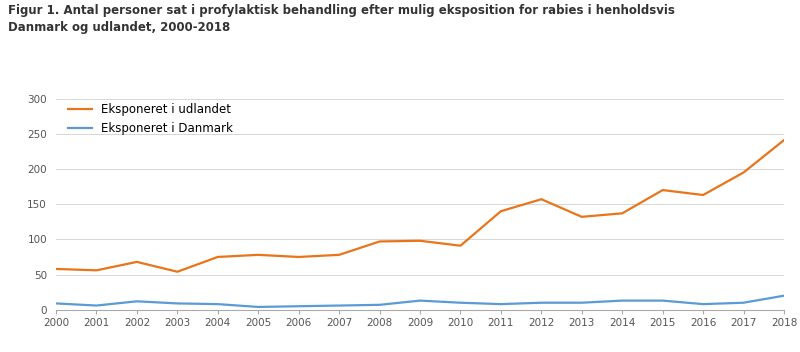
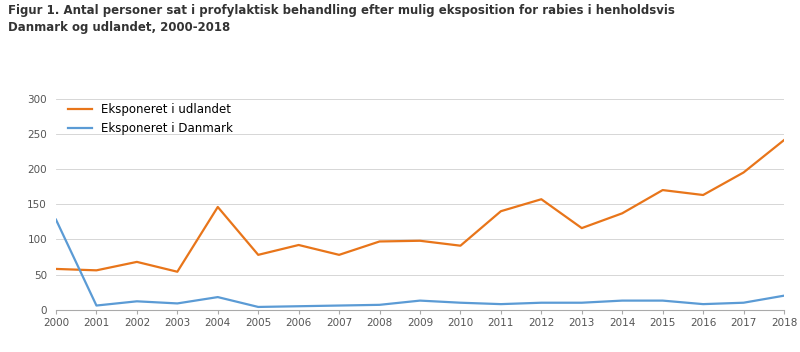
Eksponeret i Danmark/2000: 9 -> 128
Eksponeret i udlandet/2004: 75 -> 146
Eksponeret i Danmark/2004: 8 -> 18
Eksponeret i udlandet/2006: 75 -> 92
Eksponeret i udlandet/2013: 132 -> 116
